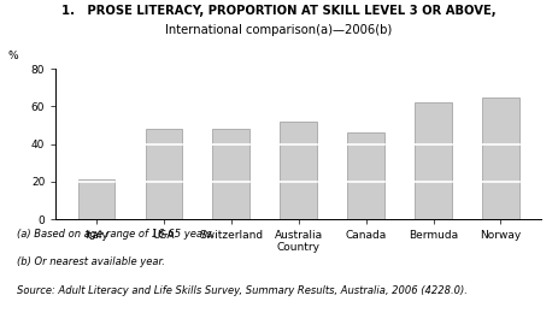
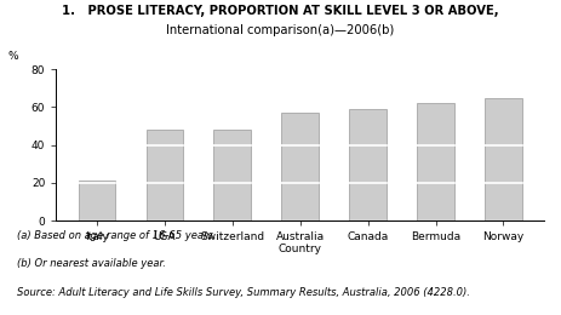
Australia Country: 52 -> 57
Canada: 46 -> 59
